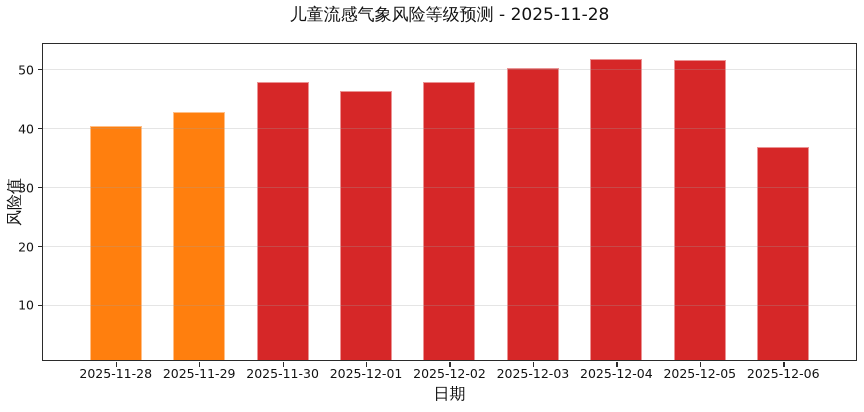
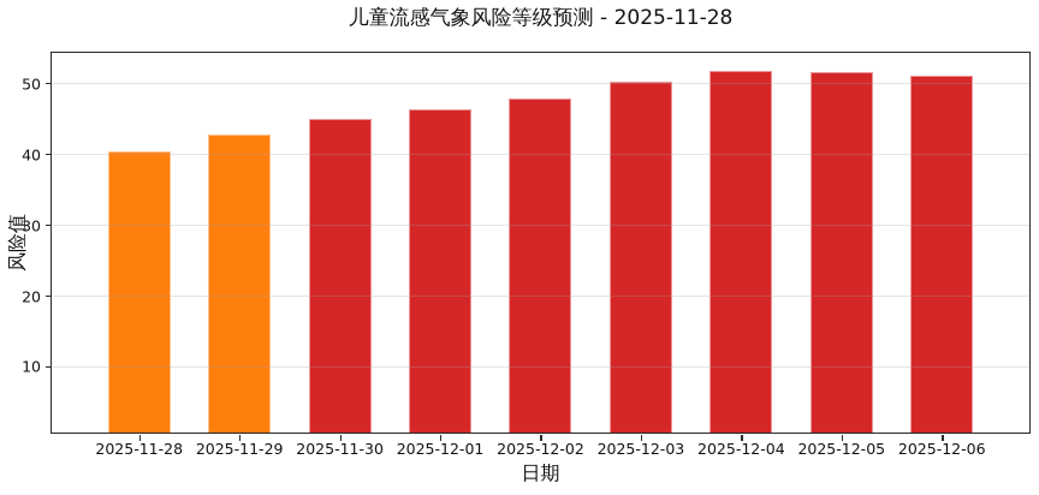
2025-11-30: 48 -> 45
2025-12-06: 37 -> 51
